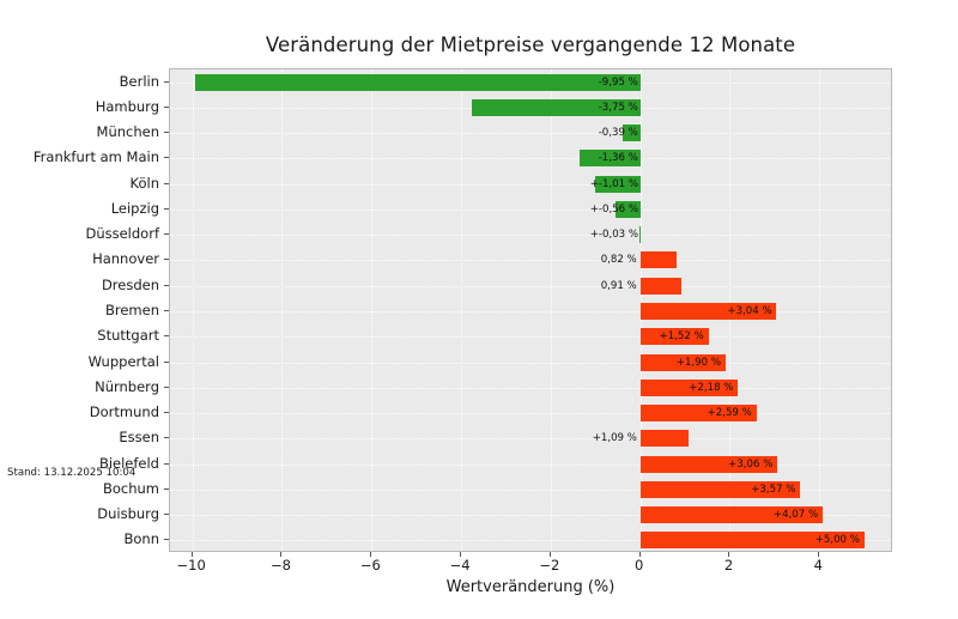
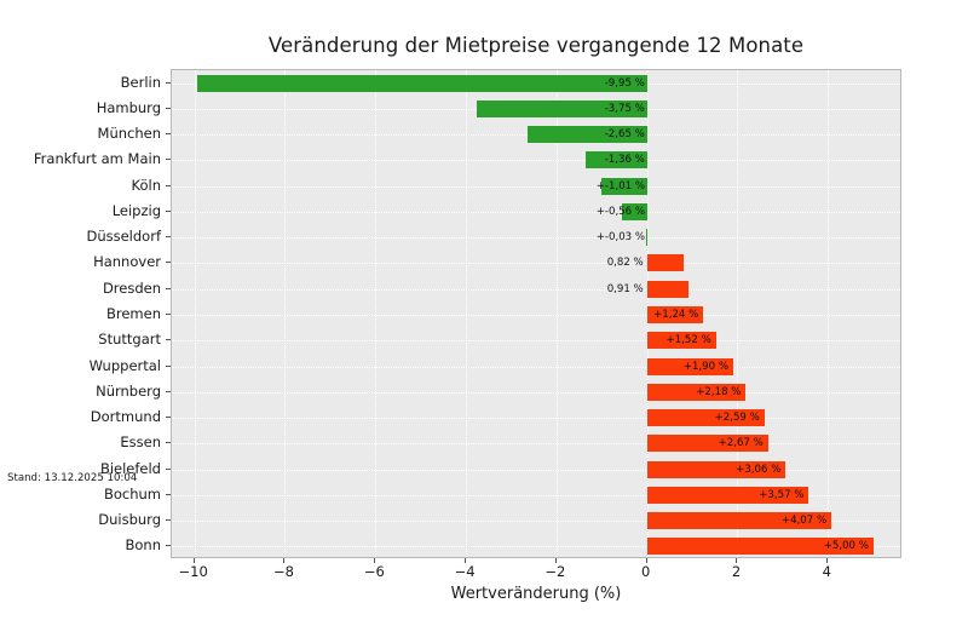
München: -0,39 -> -2,65
Bremen: +3,04 -> +1,24
Essen: +1,09 -> +2,67
